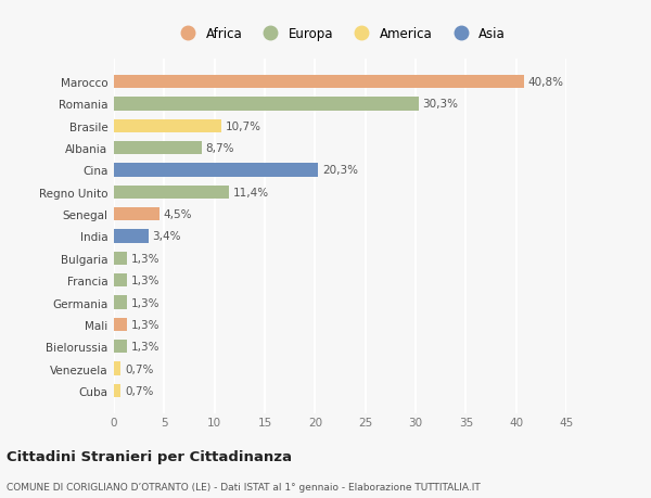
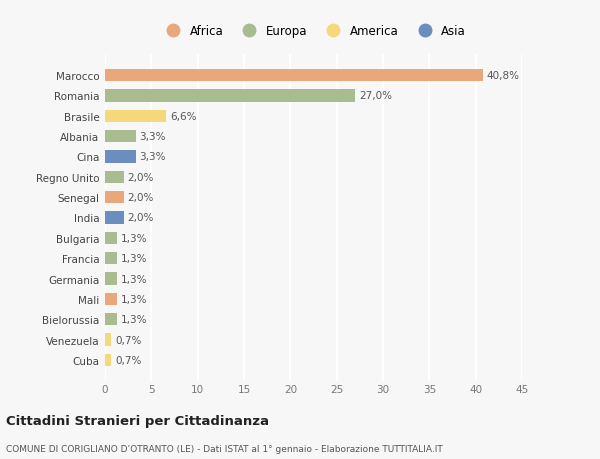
Romania: 30,3% -> 27,0%
Brasile: 10,7% -> 6,6%
Albania: 8,7% -> 3,3%
Cina: 20,3% -> 3,3%
Regno Unito: 11,4% -> 2,0%
Senegal: 4,5% -> 2,0%
India: 3,4% -> 2,0%
